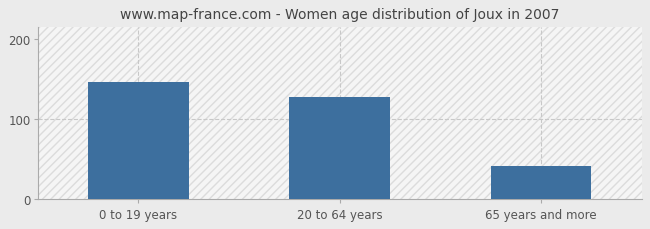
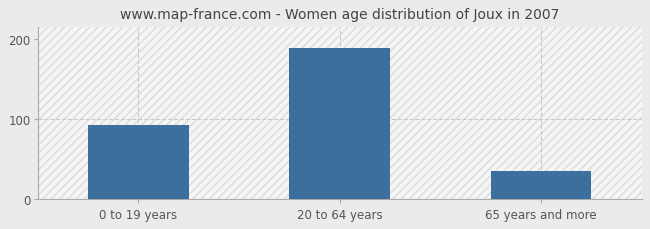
0 to 19 years: 146 -> 93
20 to 64 years: 128 -> 189
65 years and more: 42 -> 35
